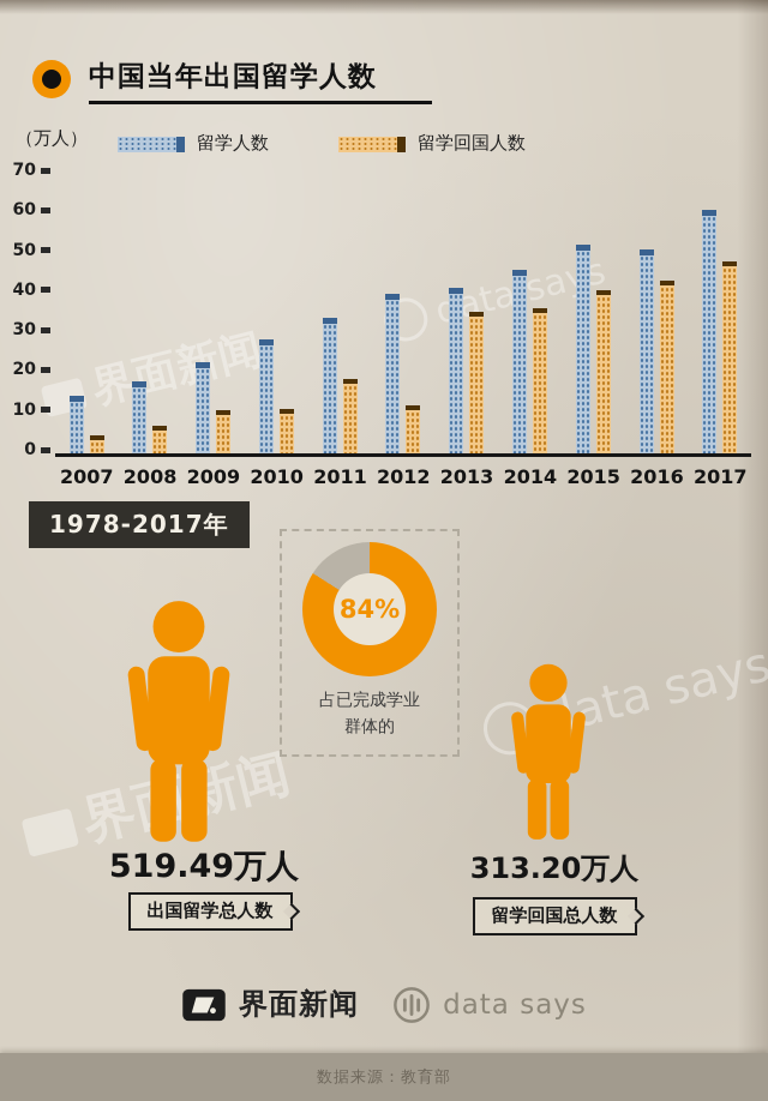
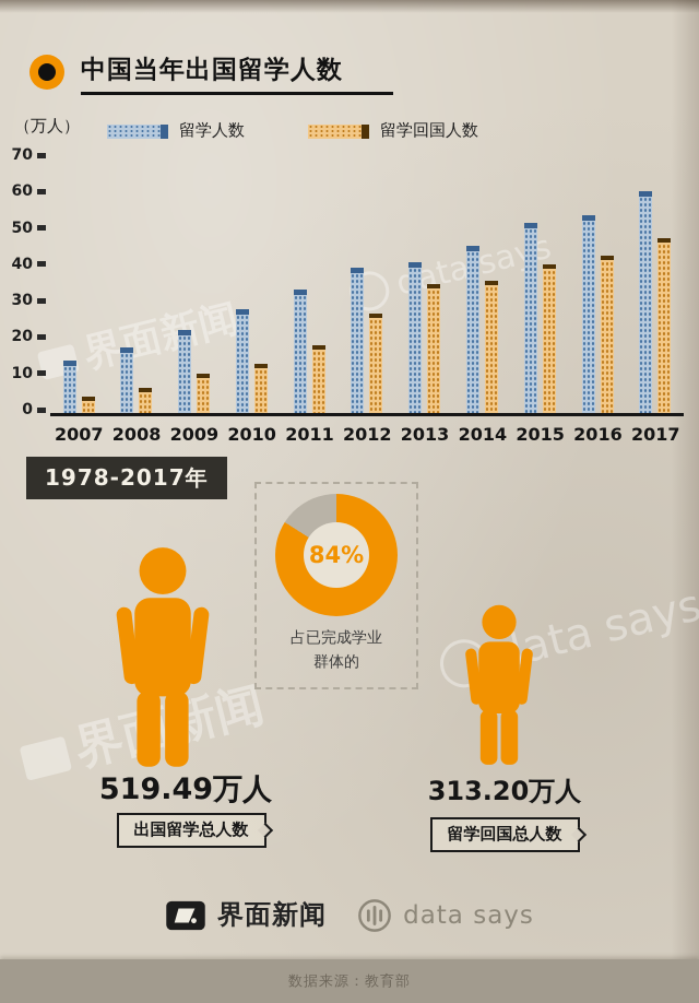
留学回国人数/2010: 11 -> 13
留学回国人数/2012: 12 -> 27
留学人数/2016: 51 -> 54
